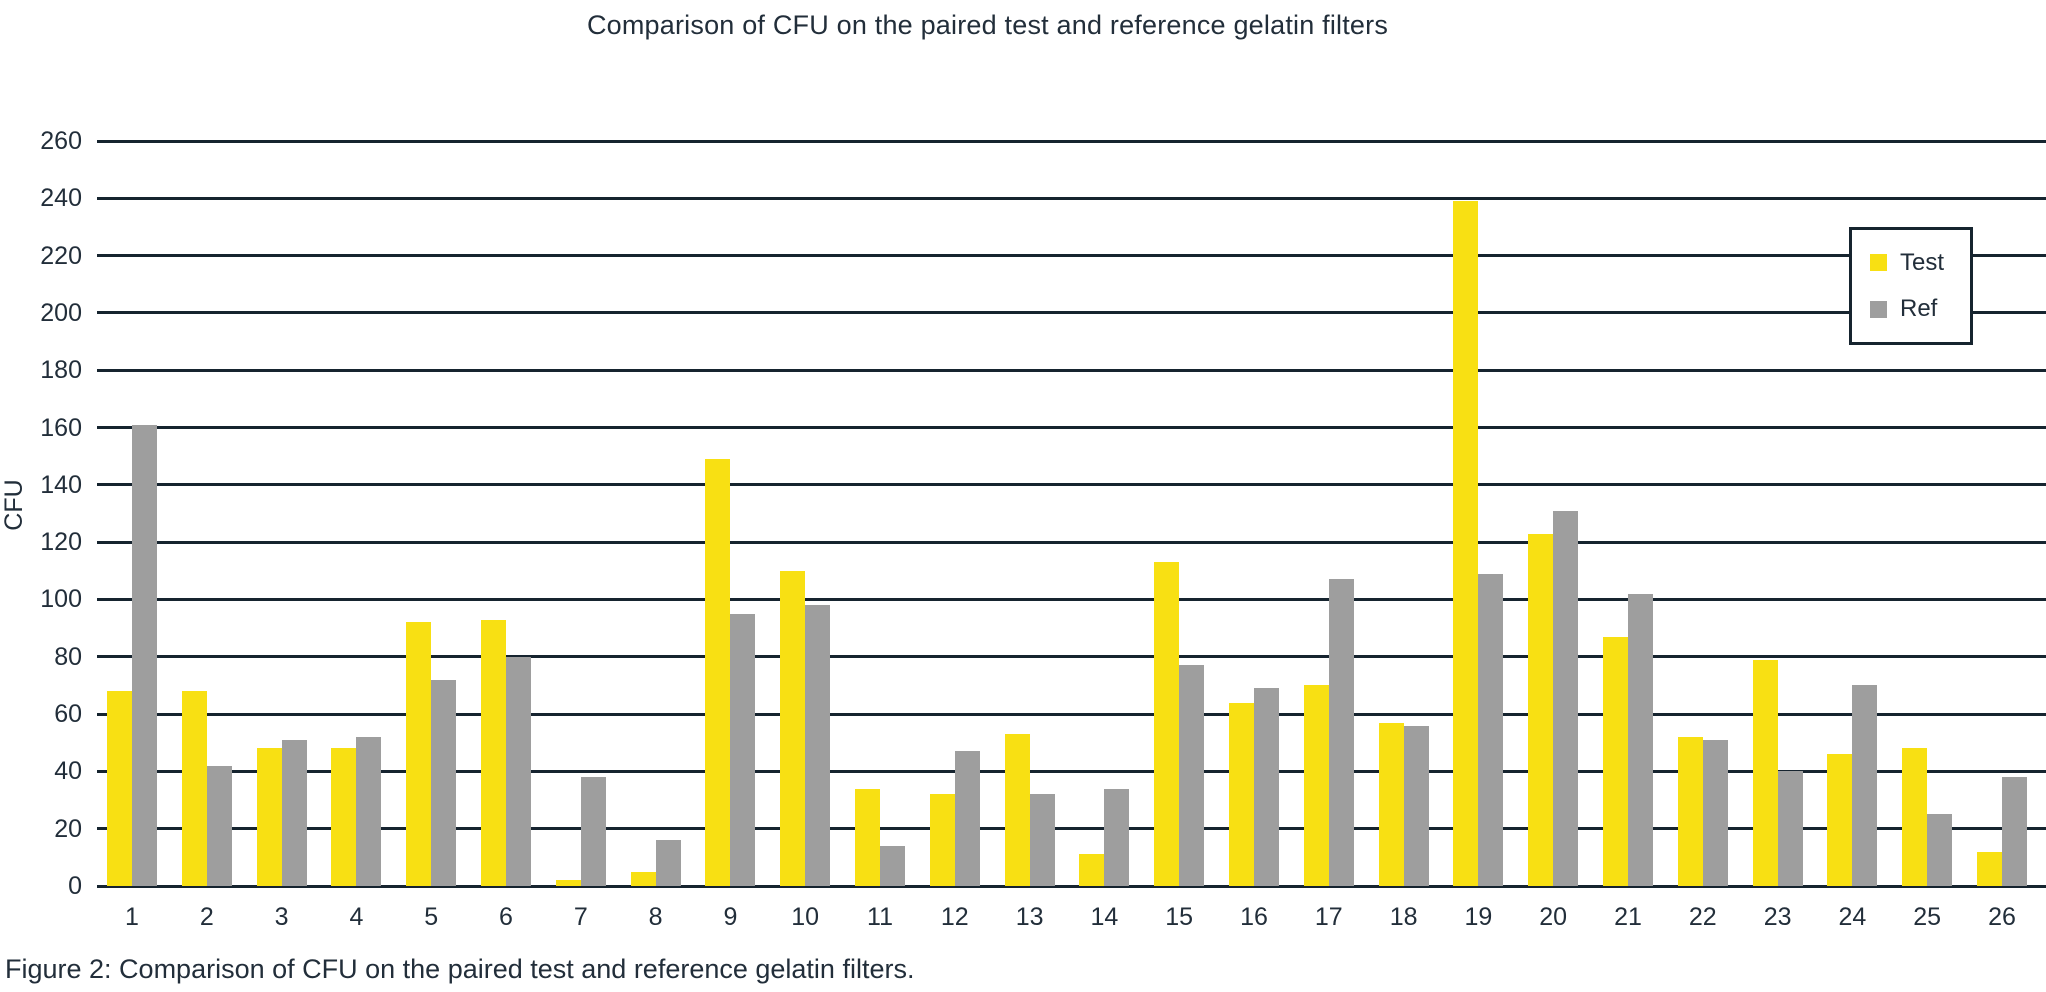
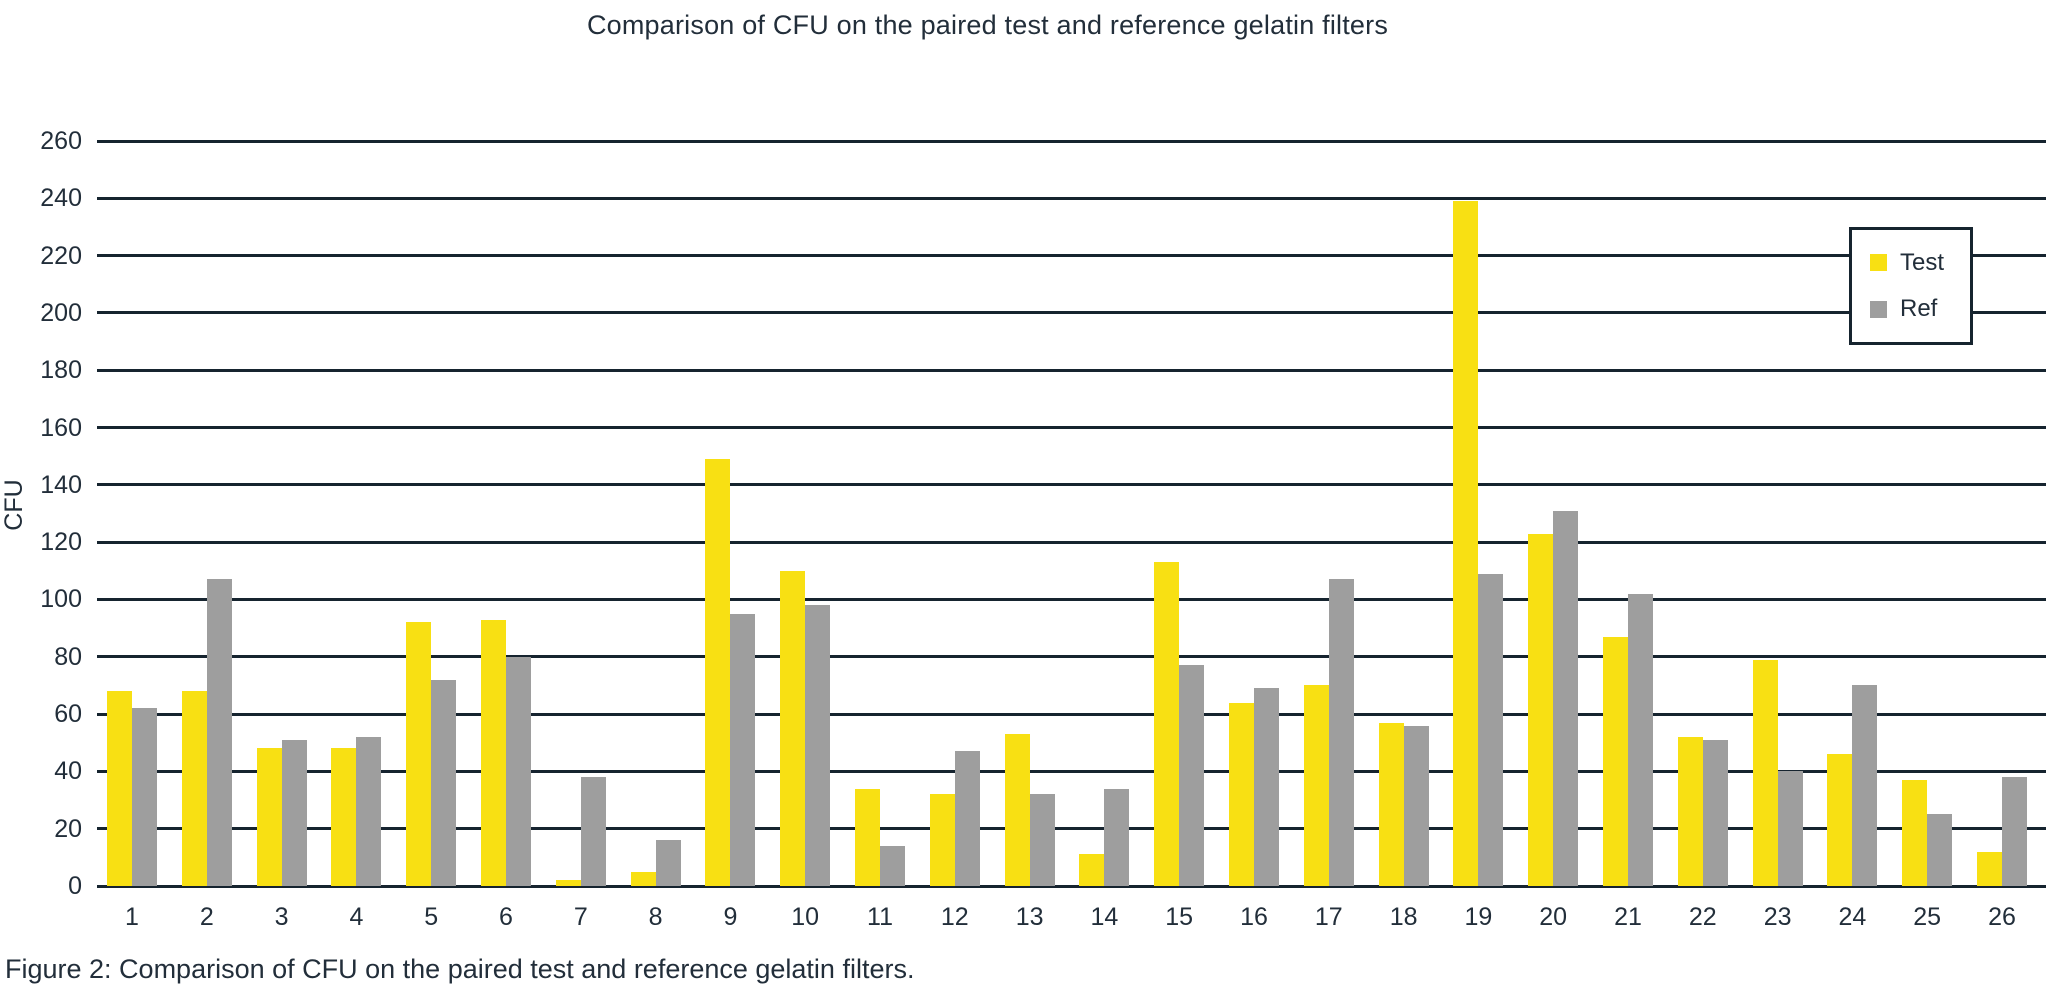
Ref/1: 161 -> 62
Ref/2: 42 -> 107
Test/25: 48 -> 37
